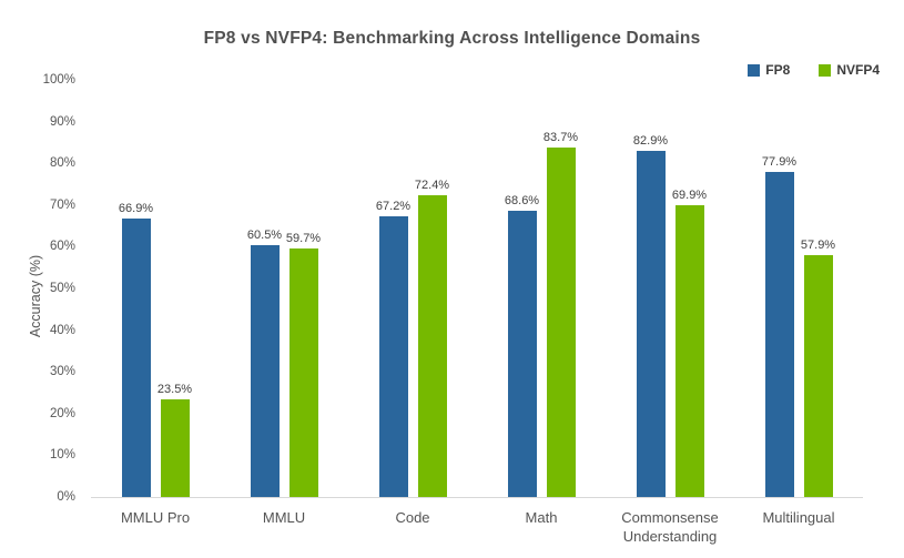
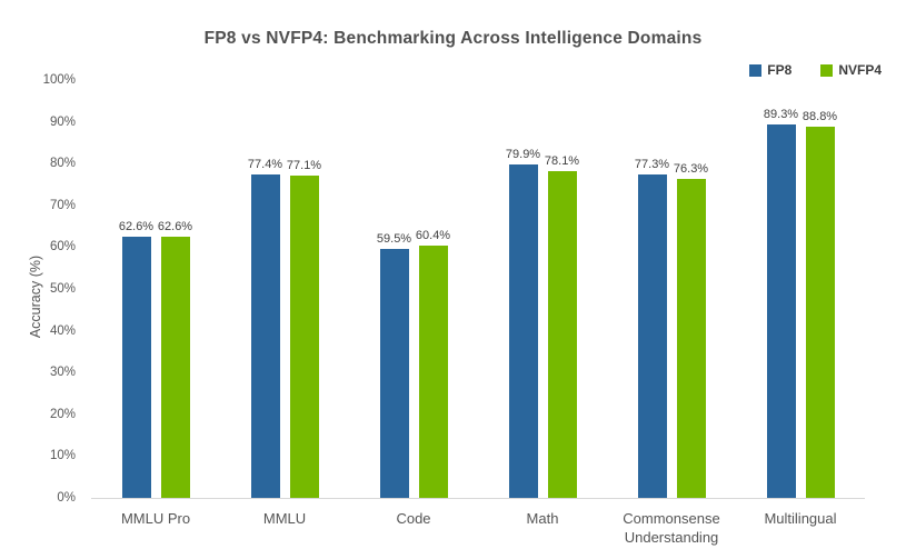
FP8/MMLU Pro: 66.9% -> 62.6%
NVFP4/MMLU Pro: 23.5% -> 62.6%
FP8/MMLU: 60.5% -> 77.4%
NVFP4/MMLU: 59.7% -> 77.1%
FP8/Code: 67.2% -> 59.5%
NVFP4/Code: 72.4% -> 60.4%
FP8/Math: 68.6% -> 79.9%
NVFP4/Math: 83.7% -> 78.1%
FP8/Commonsense Understanding: 82.9% -> 77.3%
NVFP4/Commonsense Understanding: 69.9% -> 76.3%
FP8/Multilingual: 77.9% -> 89.3%
NVFP4/Multilingual: 57.9% -> 88.8%
